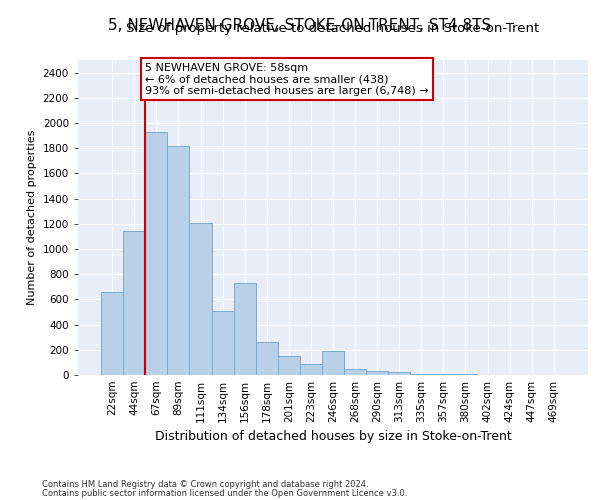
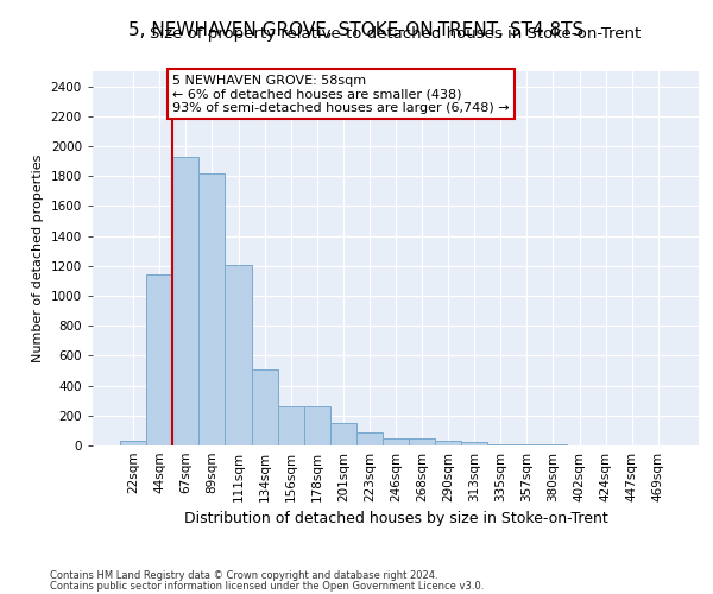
22sqm: 660 -> 30
156sqm: 730 -> 260
246sqm: 190 -> 50
